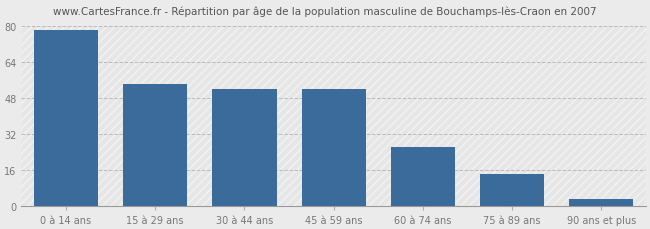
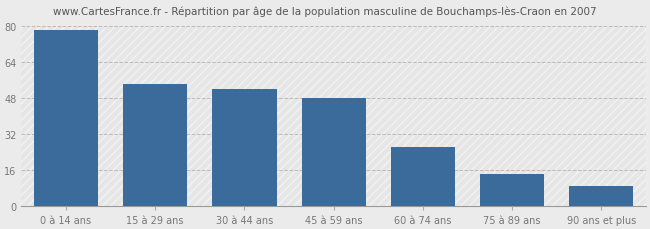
45 à 59 ans: 52 -> 48
90 ans et plus: 3 -> 9
